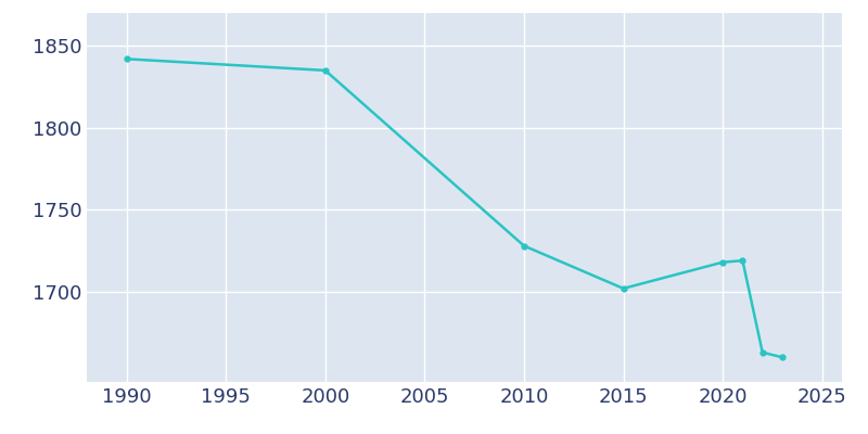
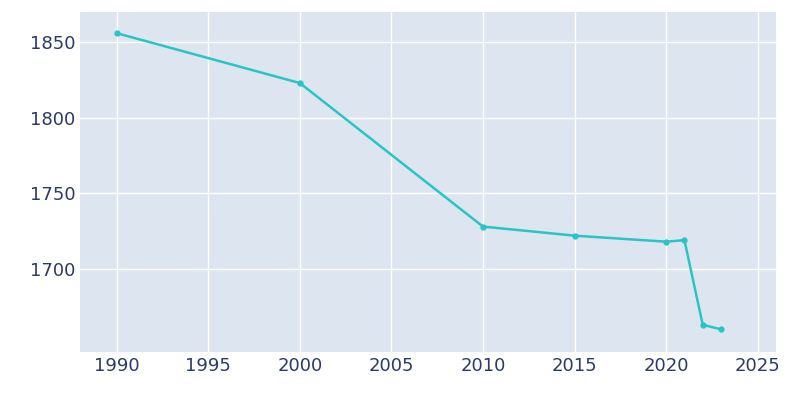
1990: 1842 -> 1856
2000: 1835 -> 1823
2015: 1702 -> 1722
